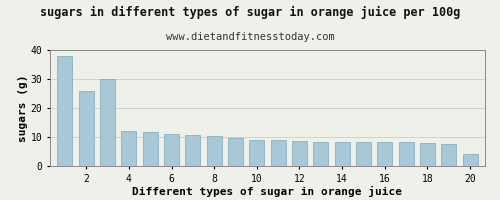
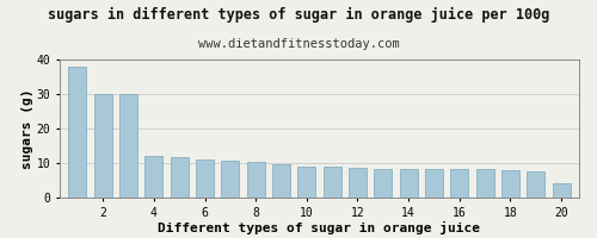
2: 26.0 -> 30.0
